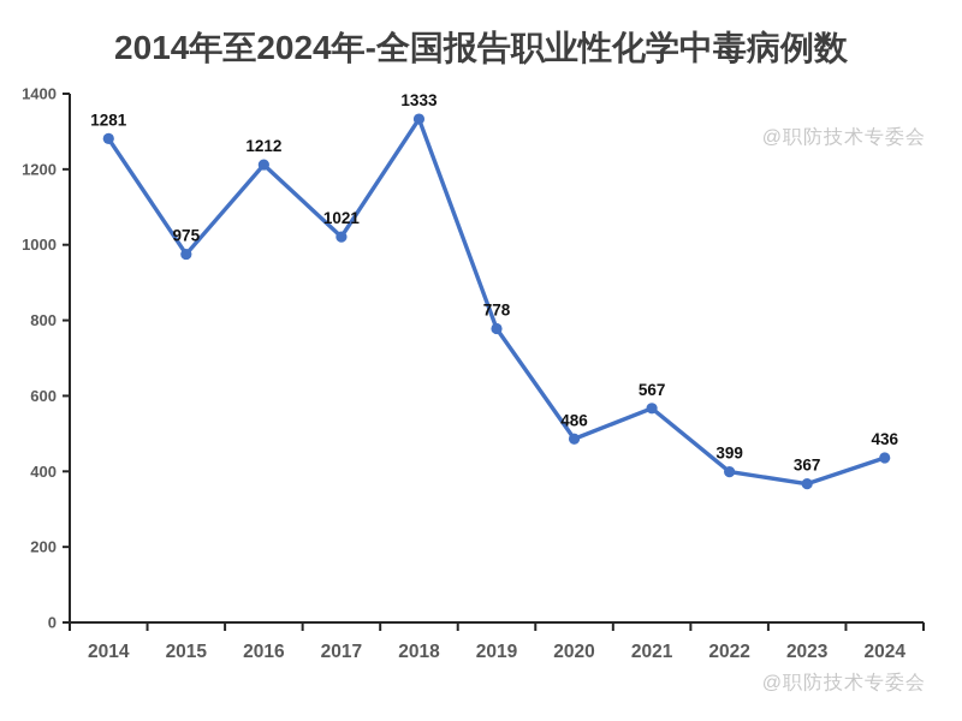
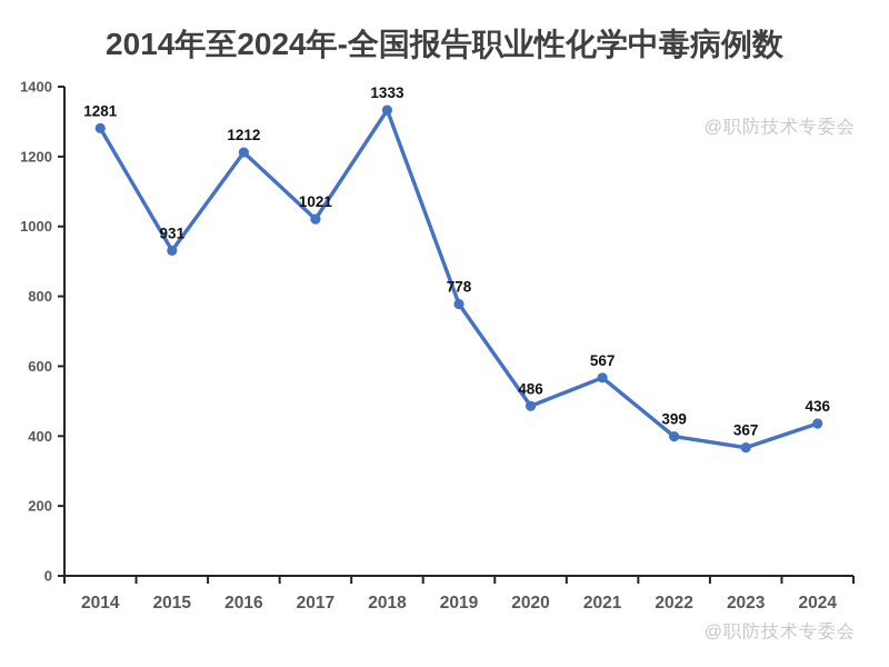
2015: 975 -> 931
